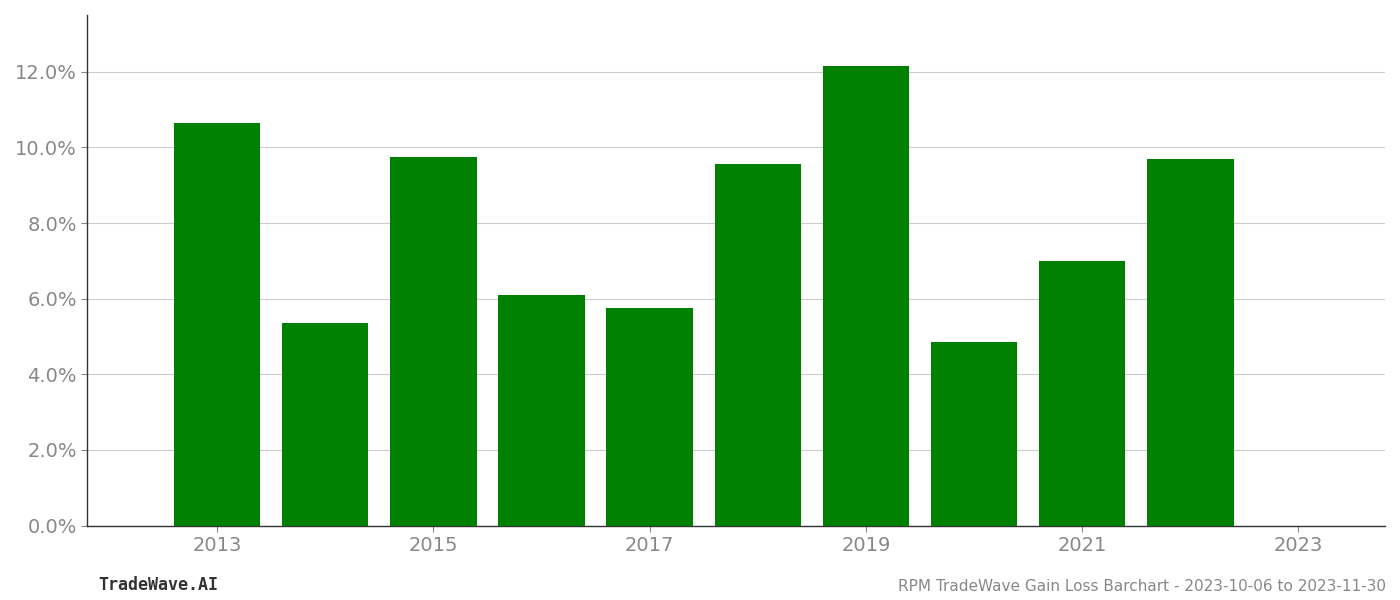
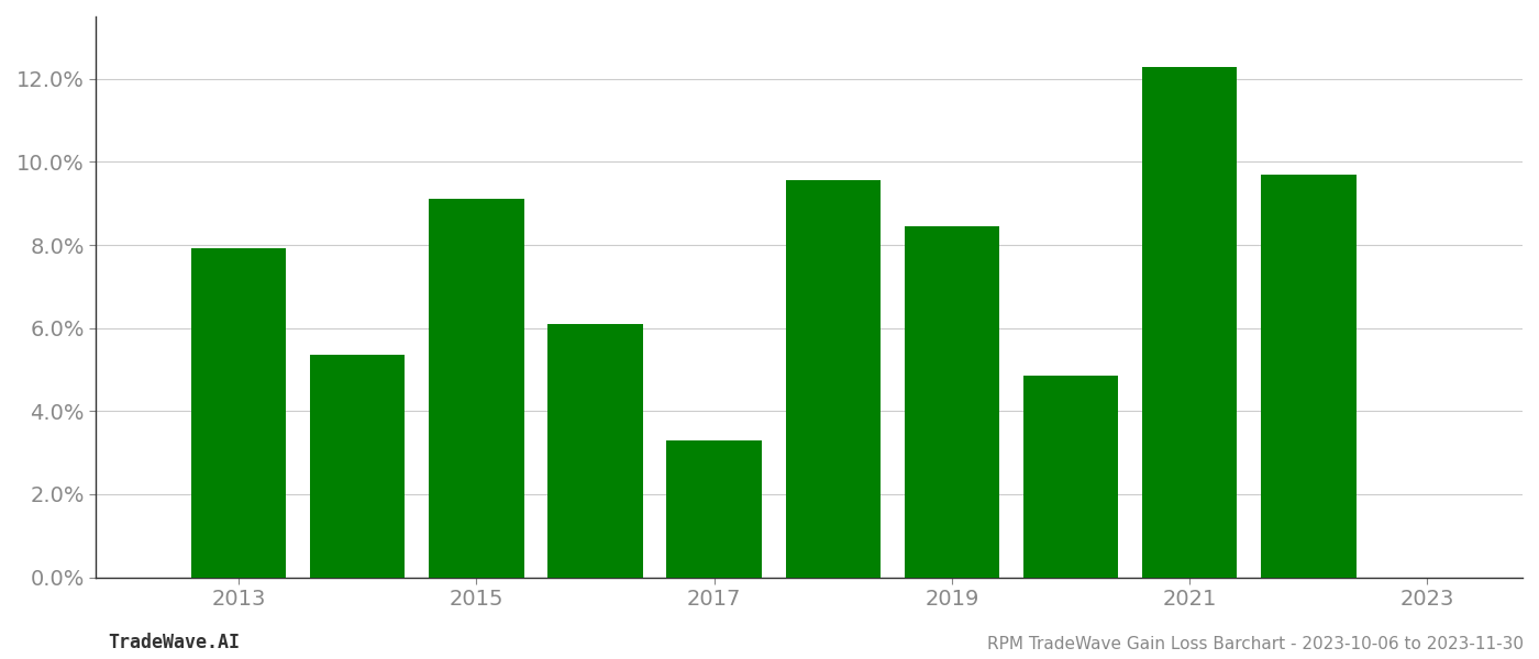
2013: 10.65% -> 7.93%
2015: 9.75% -> 9.10%
2017: 5.75% -> 3.30%
2019: 12.15% -> 8.45%
2021: 7.00% -> 12.28%
